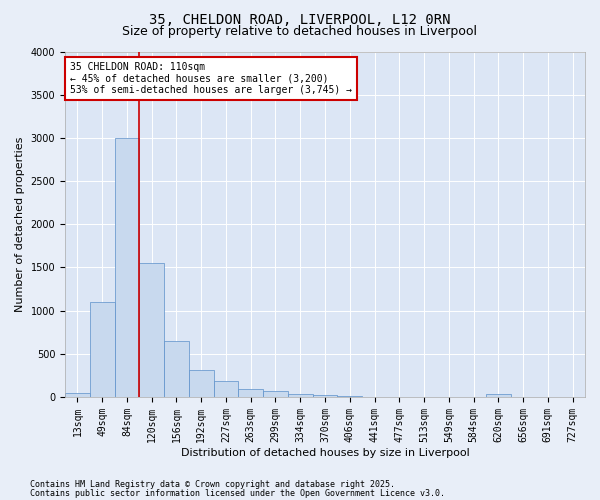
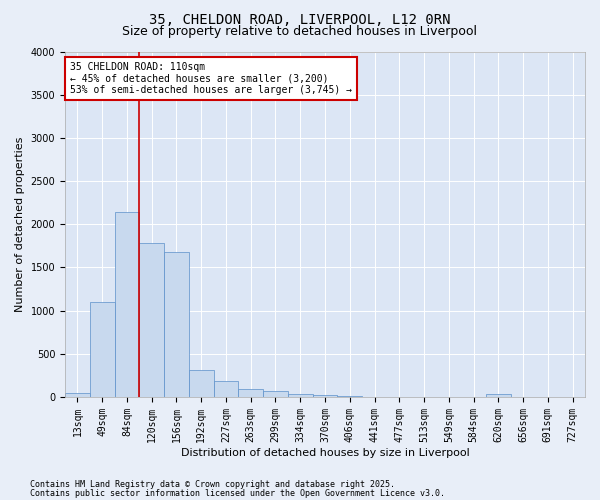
84sqm: 3000 -> 2140
120sqm: 1550 -> 1780
156sqm: 650 -> 1680
